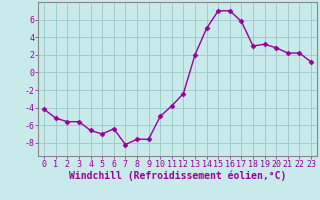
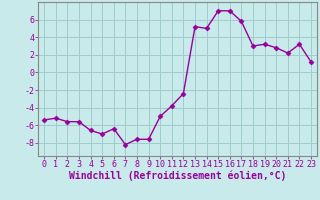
0: -4.2 -> -5.4
13: 2.0 -> 5.2
22: 2.2 -> 3.2
